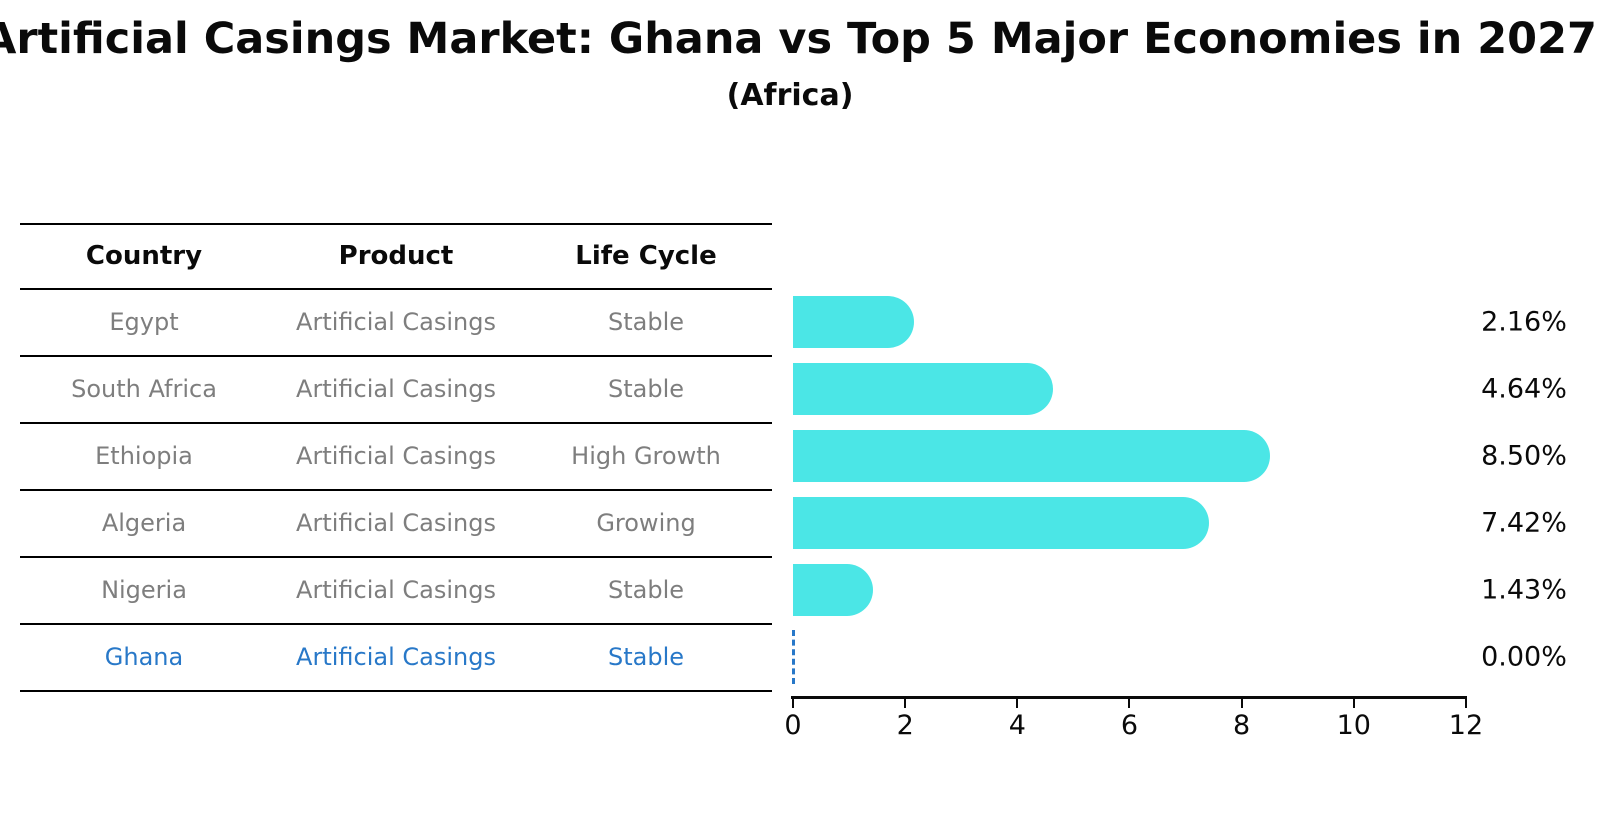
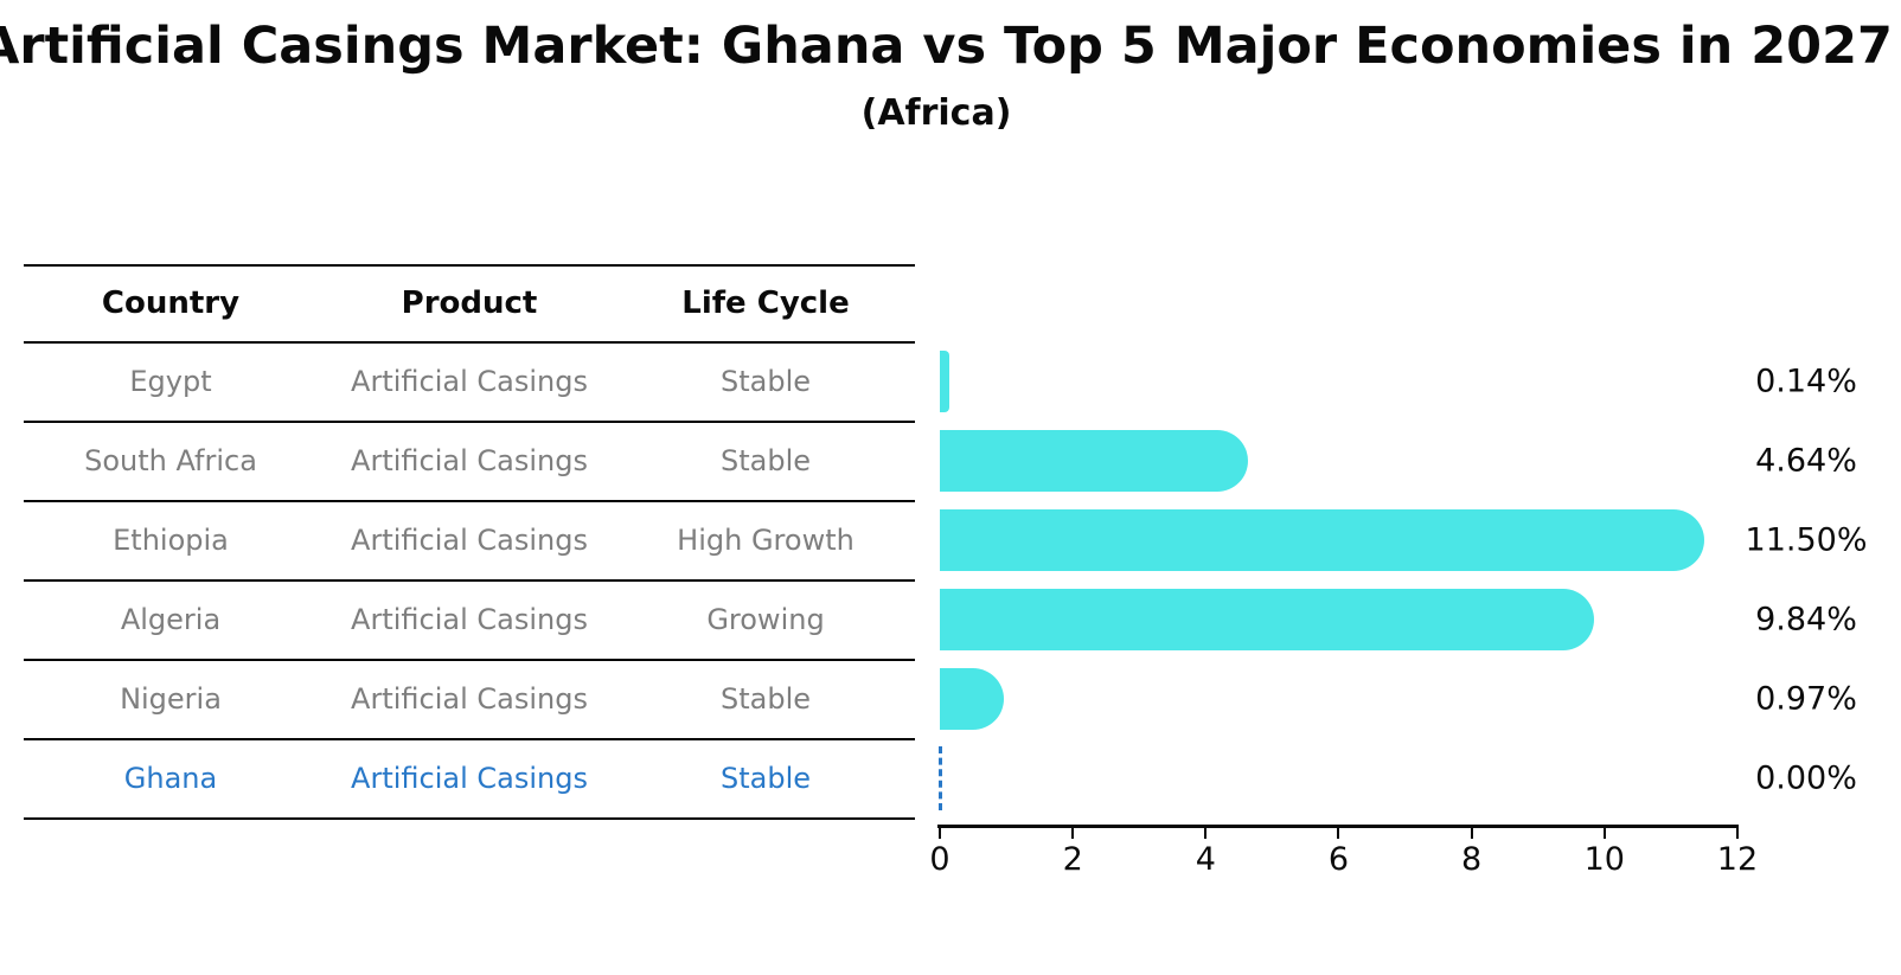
Egypt: 2.16% -> 0.14%
Ethiopia: 8.50% -> 11.50%
Algeria: 7.42% -> 9.84%
Nigeria: 1.43% -> 0.97%
